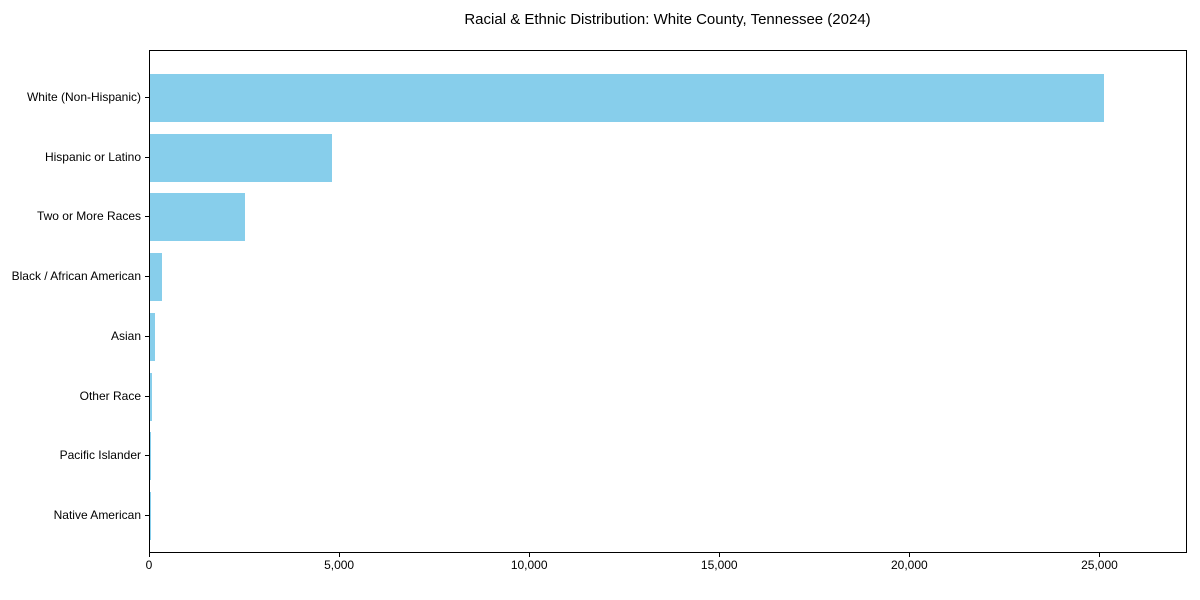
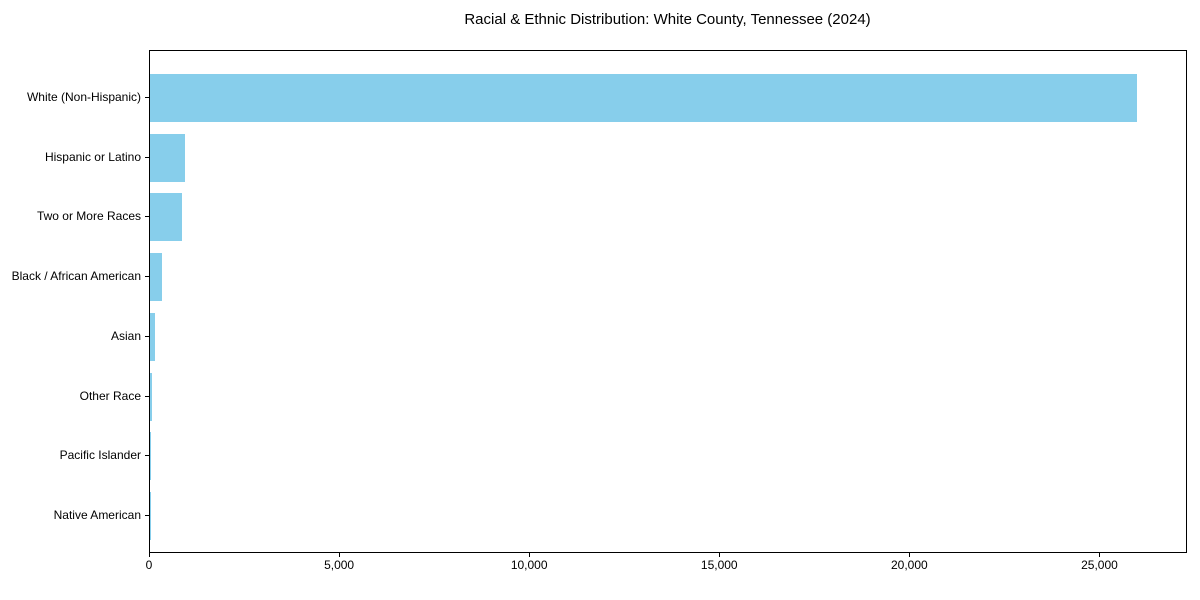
White (Non-Hispanic): 25100 -> 26000
Hispanic or Latino: 4800 -> 900
Two or More Races: 2500 -> 800
